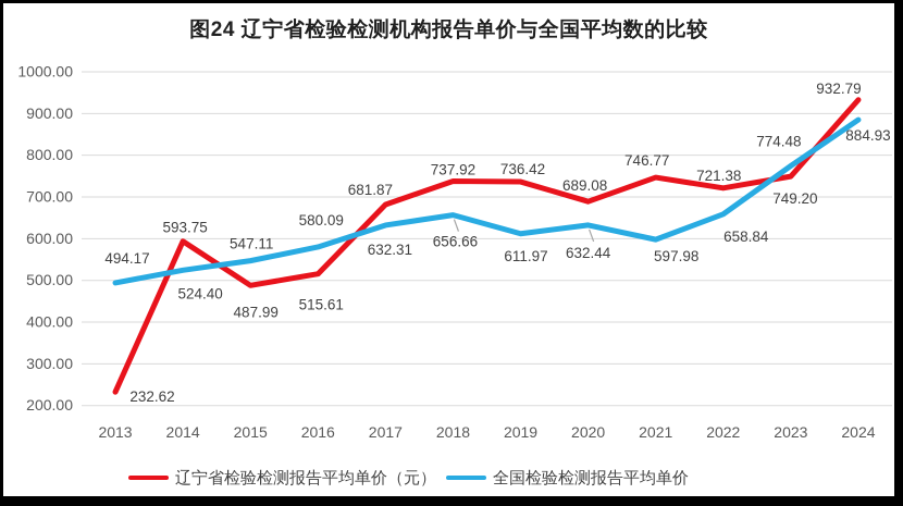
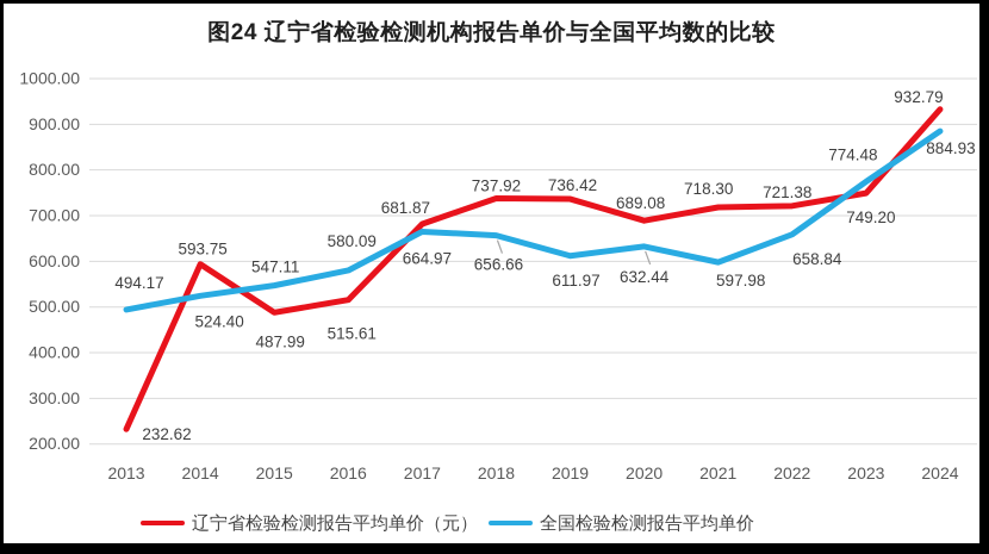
全国检验检测报告平均单价/2017: 632.31 -> 664.97
辽宁省检验检测报告平均单价（元）/2021: 746.77 -> 718.30
